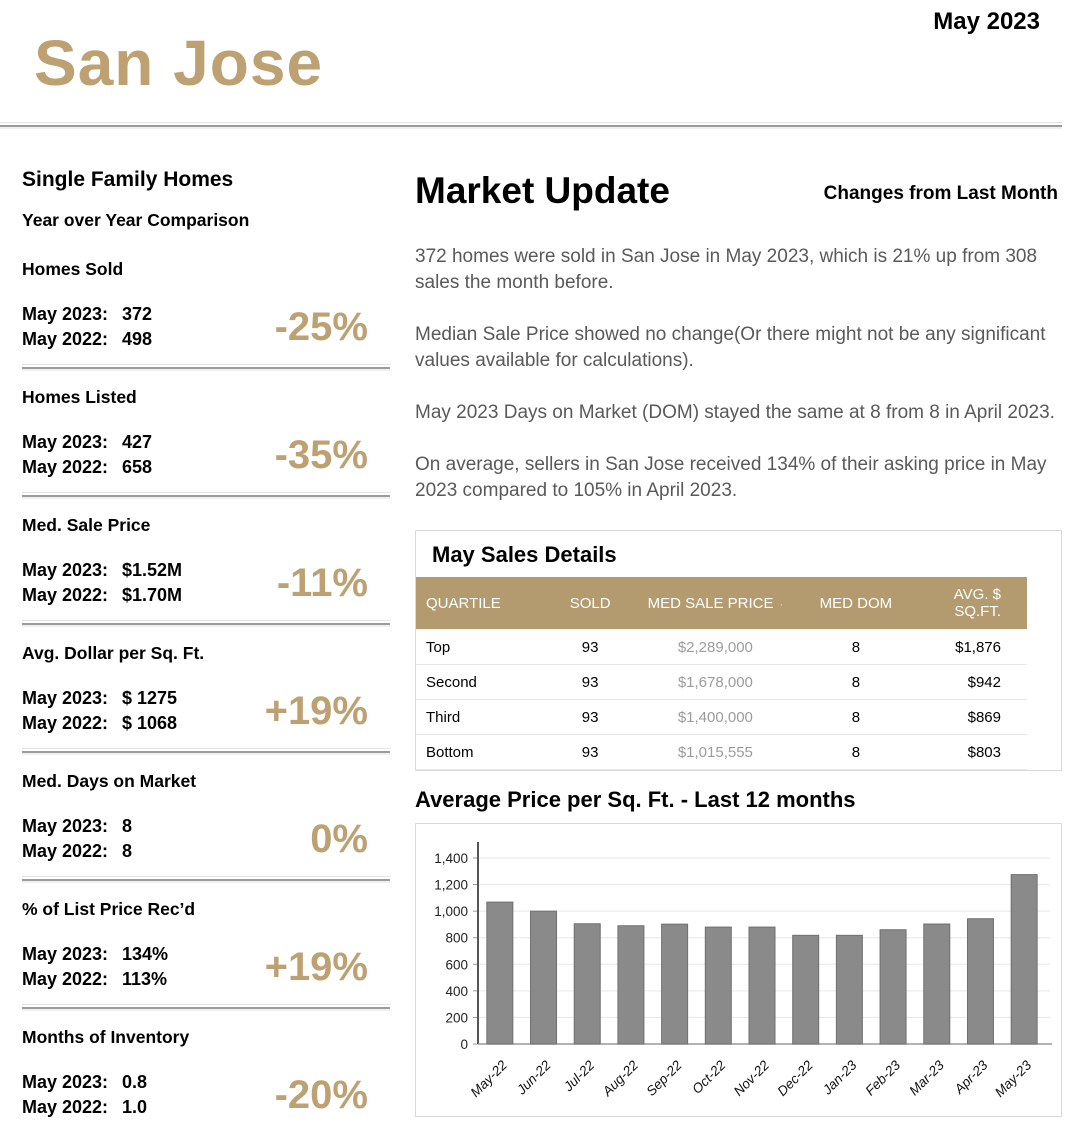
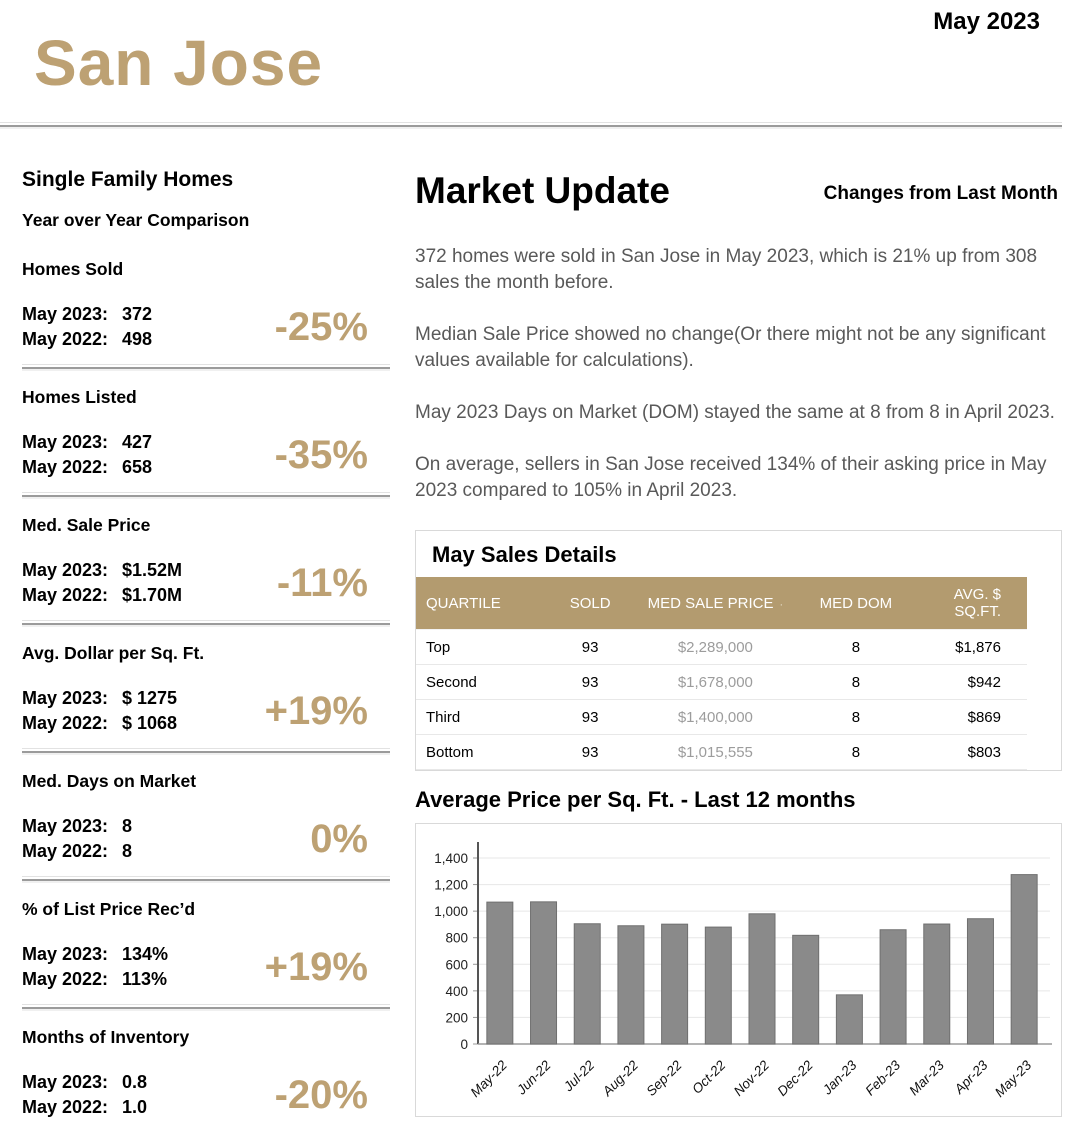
Jun-22: 1000 -> 1070
Nov-22: 880 -> 980
Jan-23: 820 -> 370
